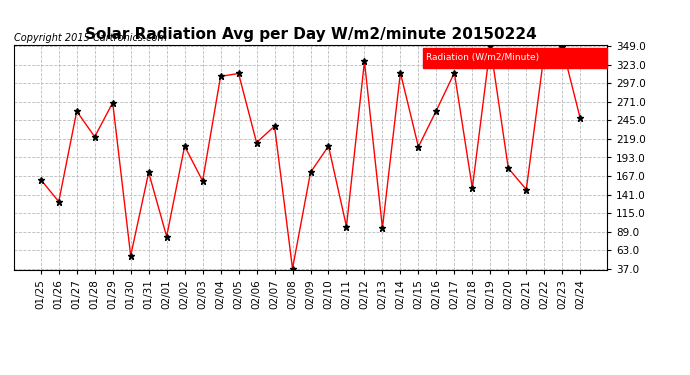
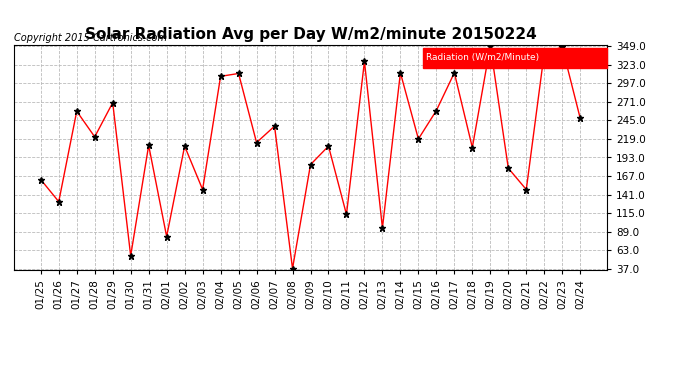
01/31: 172 -> 210
02/03: 160 -> 148
02/09: 172 -> 183
02/11: 96 -> 113
02/15: 208 -> 219
02/18: 150 -> 207
